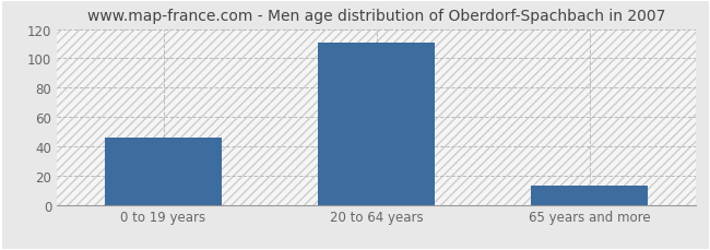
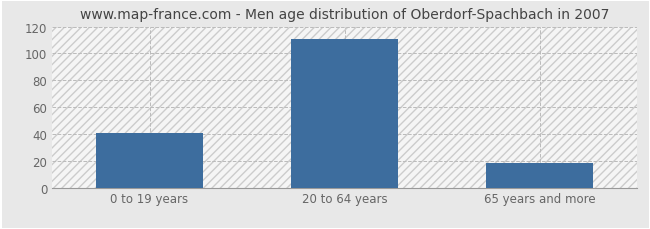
0 to 19 years: 46 -> 41
65 years and more: 13 -> 18
